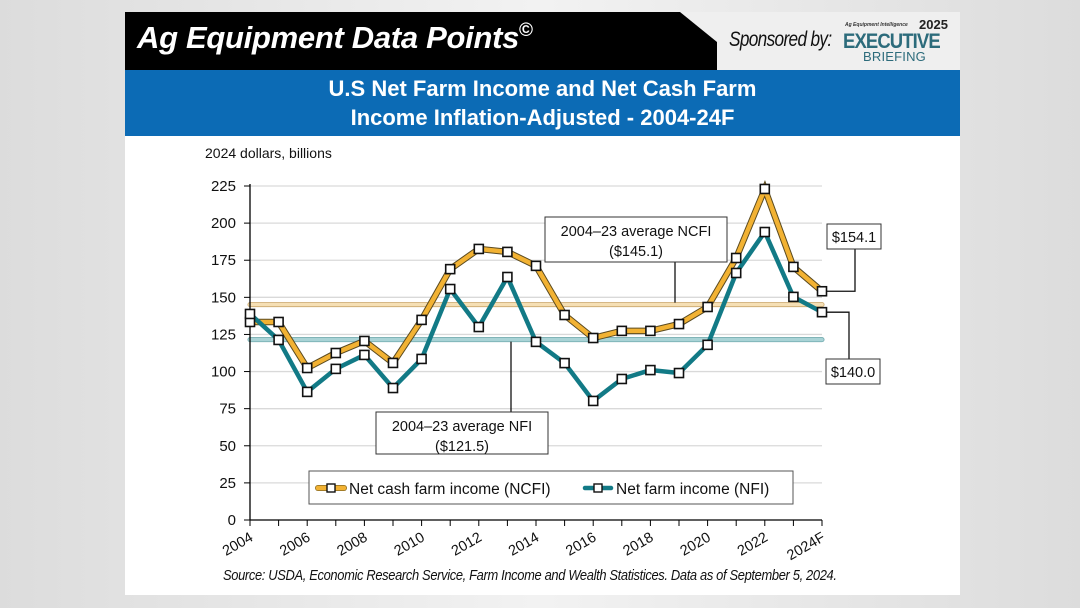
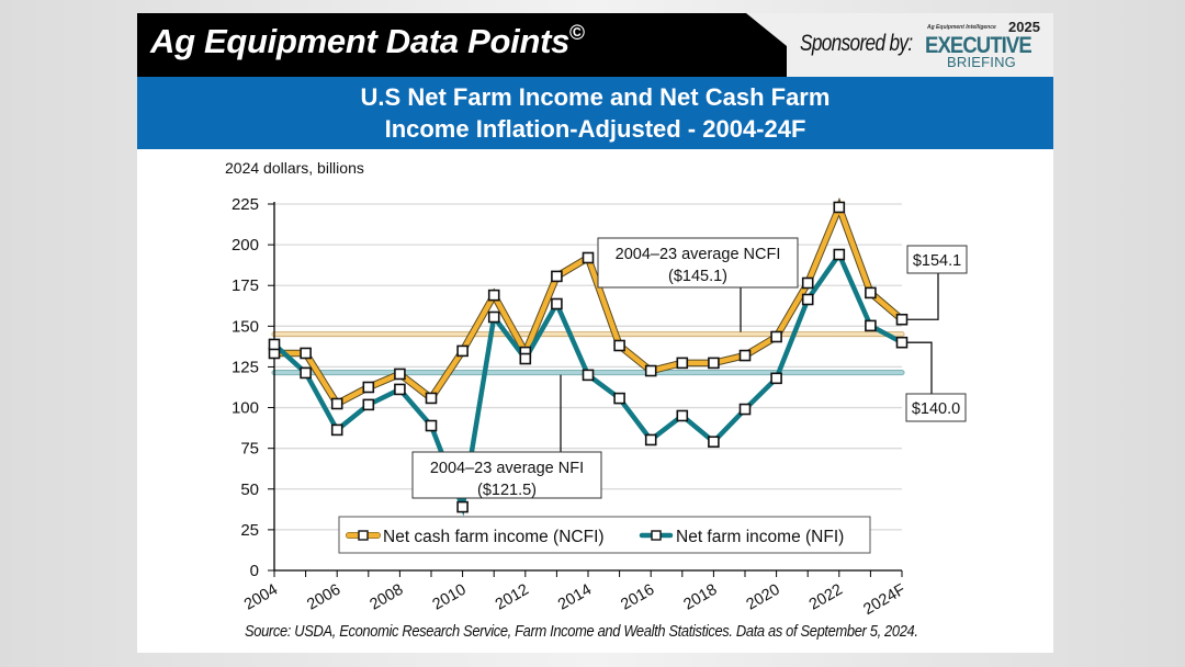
Net farm income (NFI)/2010: 108 -> 39
Net cash farm income (NCFI)/2012: 183 -> 134
Net cash farm income (NCFI)/2014: 171 -> 192
Net farm income (NFI)/2018: 101 -> 79
